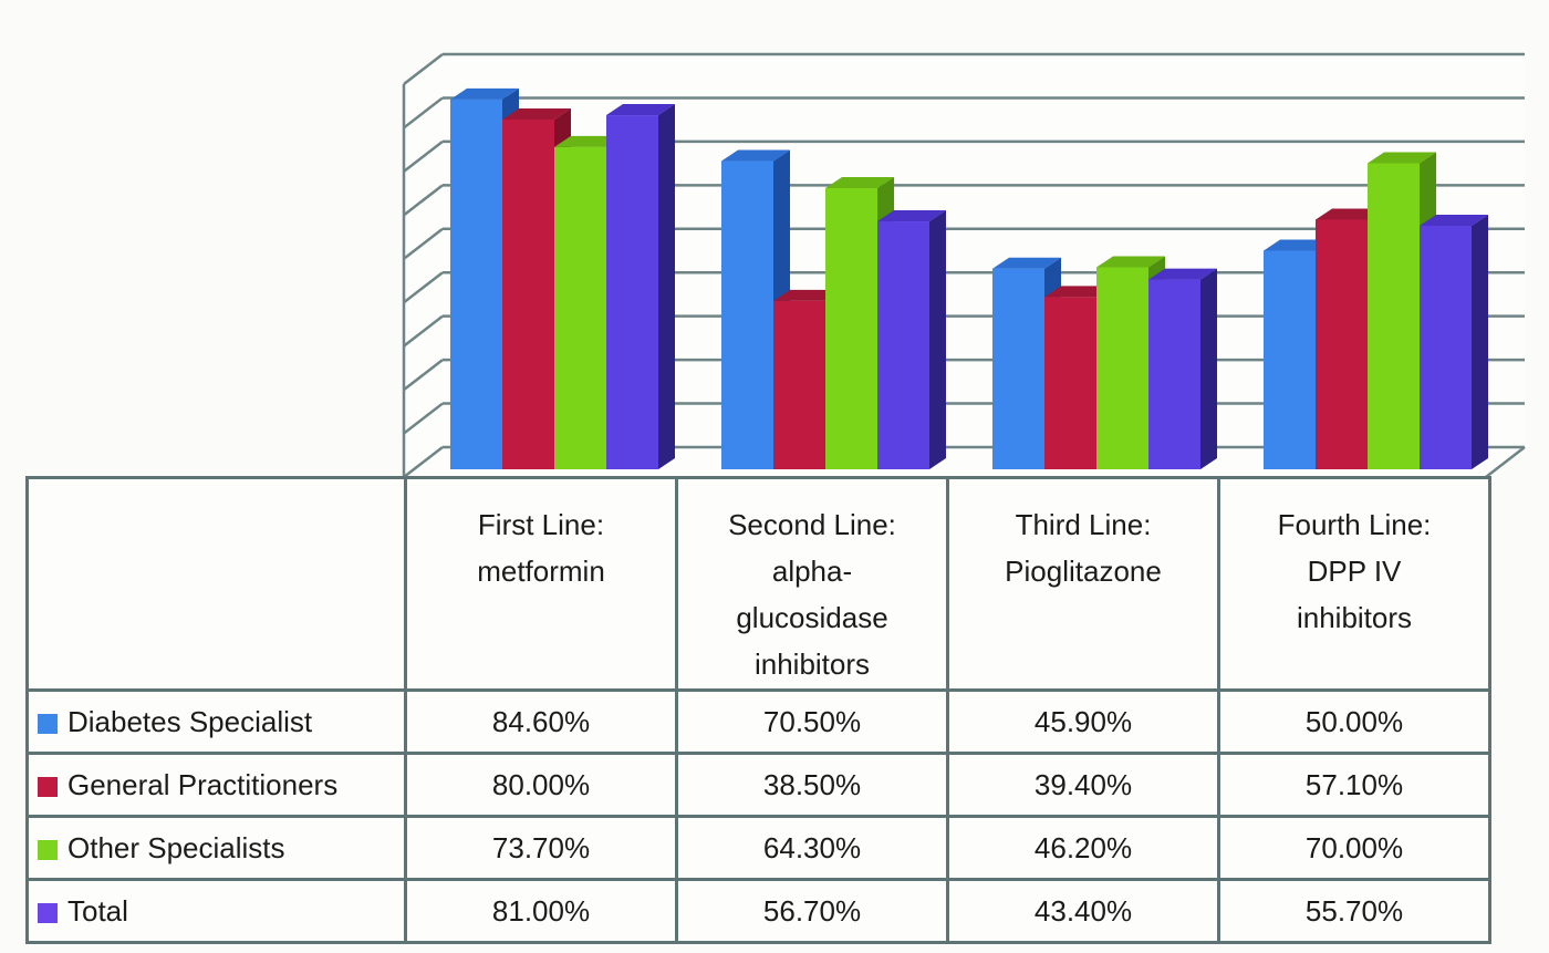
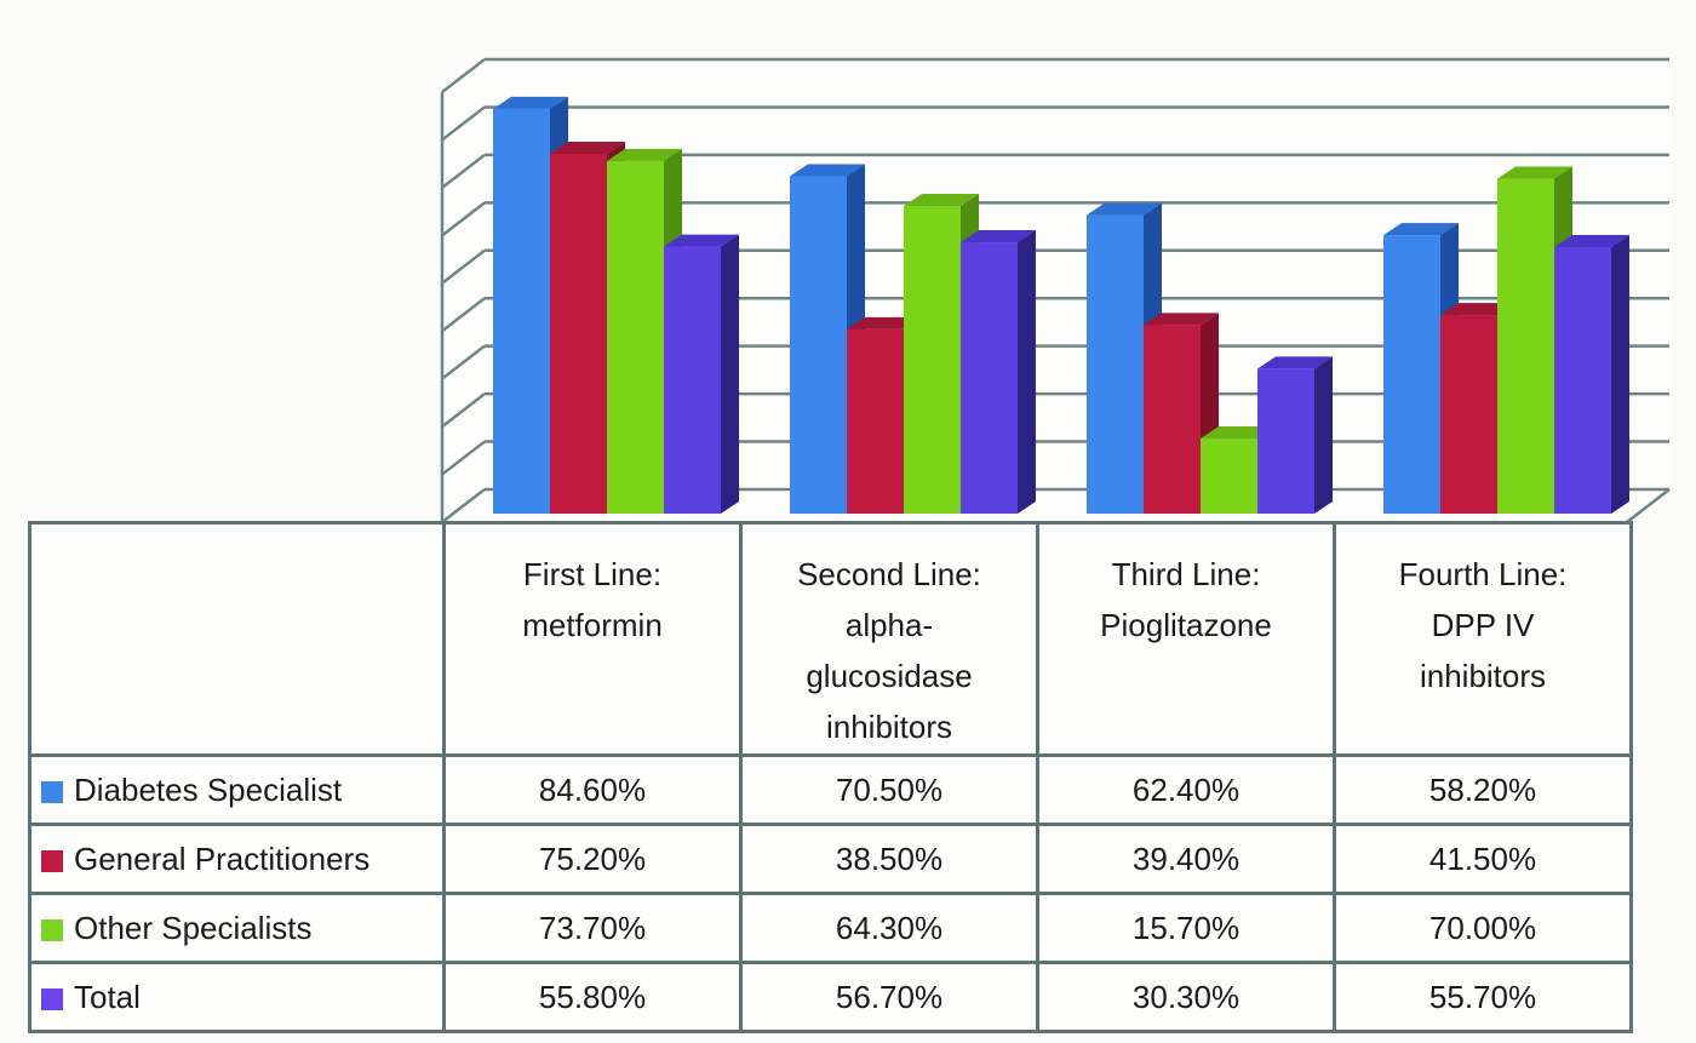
General Practitioners/First Line: metformin: 80.00% -> 75.20%
Total/First Line: metformin: 81.00% -> 55.80%
Diabetes Specialist/Third Line: Pioglitazone: 45.90% -> 62.40%
Other Specialists/Third Line: Pioglitazone: 46.20% -> 15.70%
Total/Third Line: Pioglitazone: 43.40% -> 30.30%
Diabetes Specialist/Fourth Line: DPP IV inhibitors: 50.00% -> 58.20%
General Practitioners/Fourth Line: DPP IV inhibitors: 57.10% -> 41.50%
